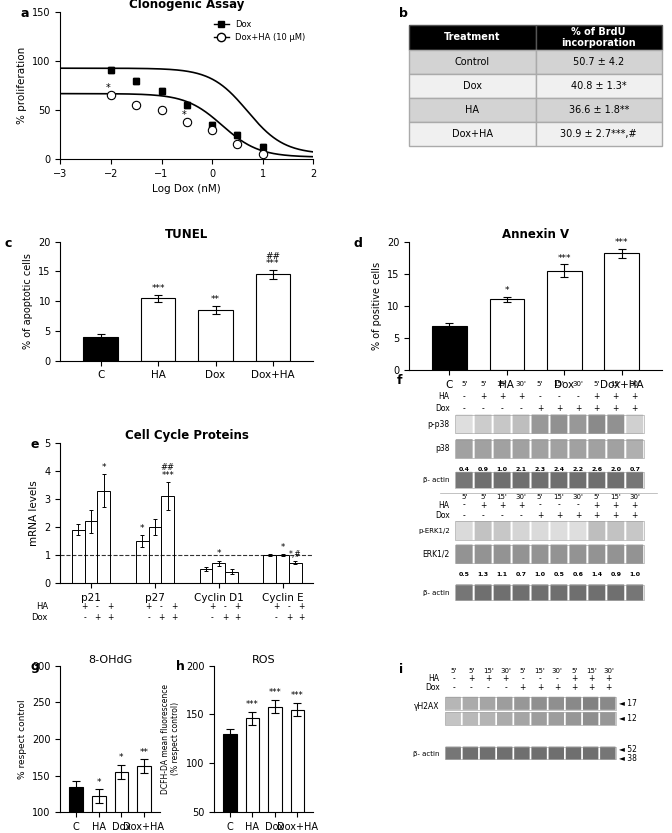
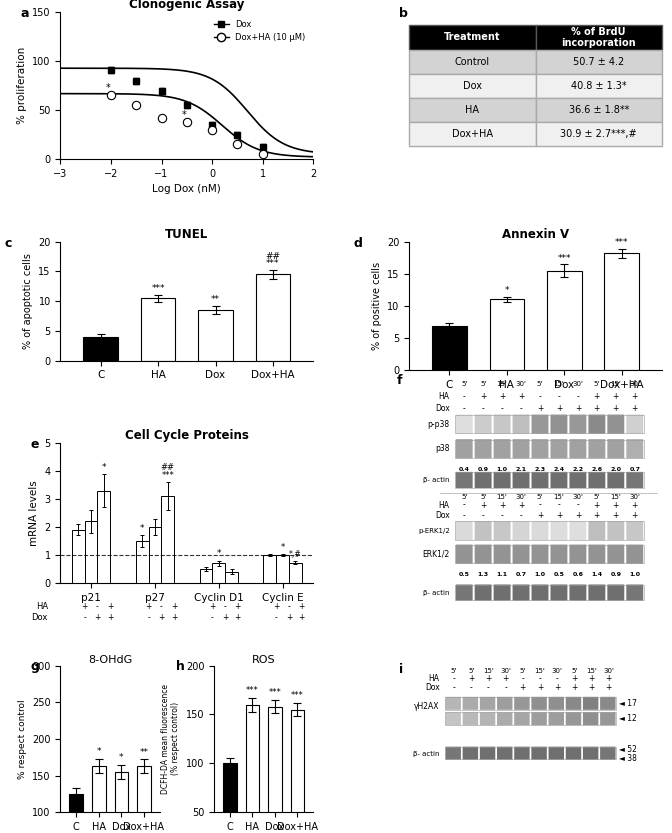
Dox+HA (10 μM)/−1: 50 -> 42
8-OHdG/C: 134 -> 125
8-OHdG/HA: 122 -> 163
ROS/C: 130 -> 100
ROS/HA: 146 -> 160
